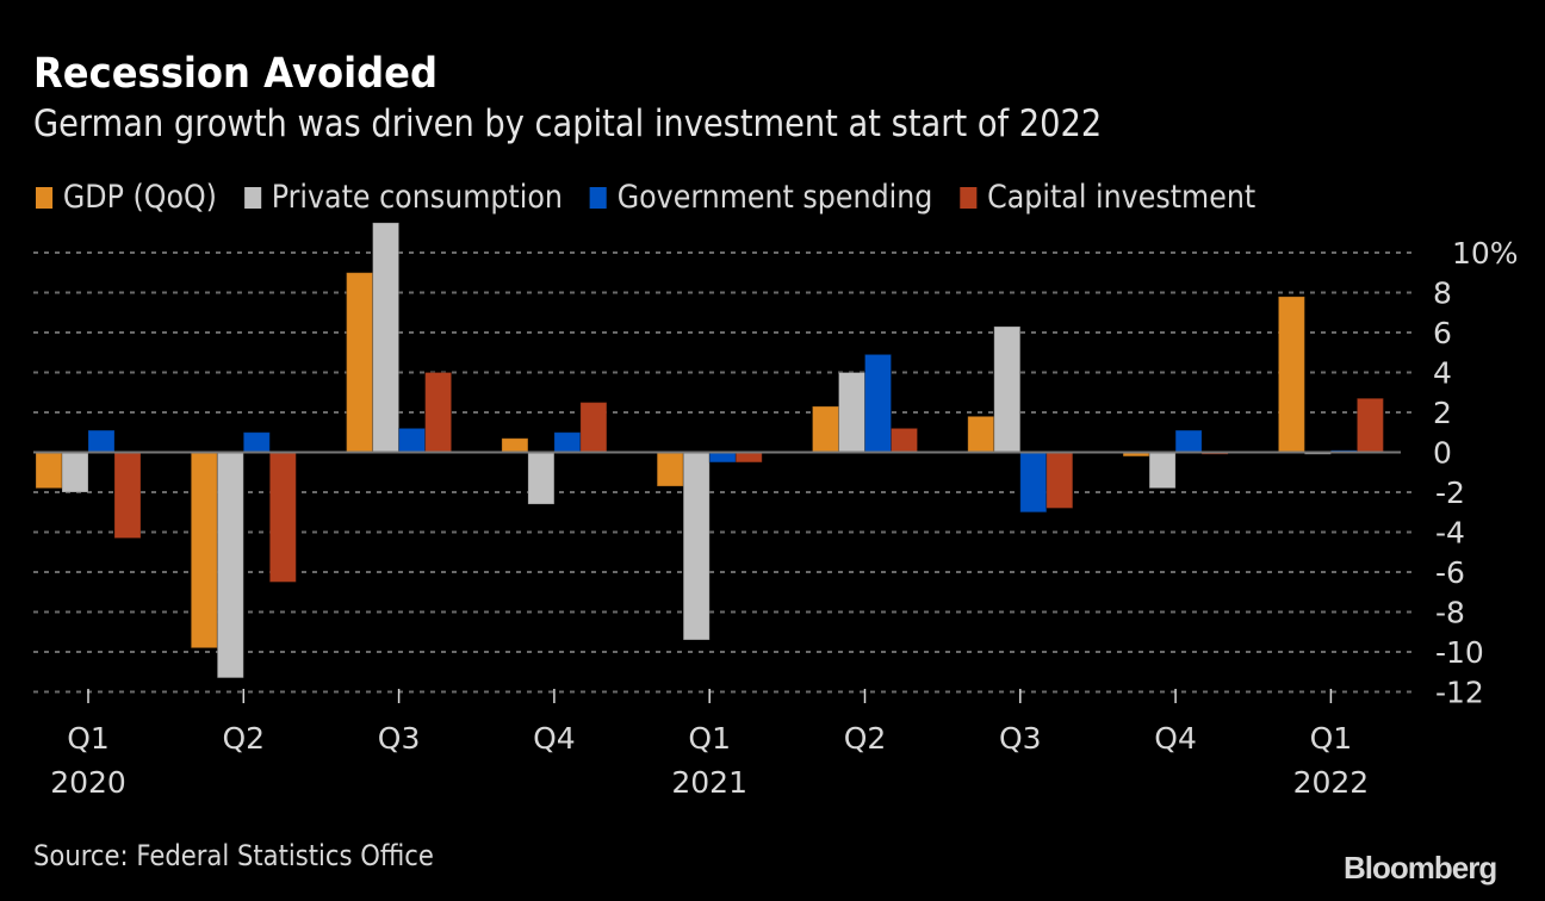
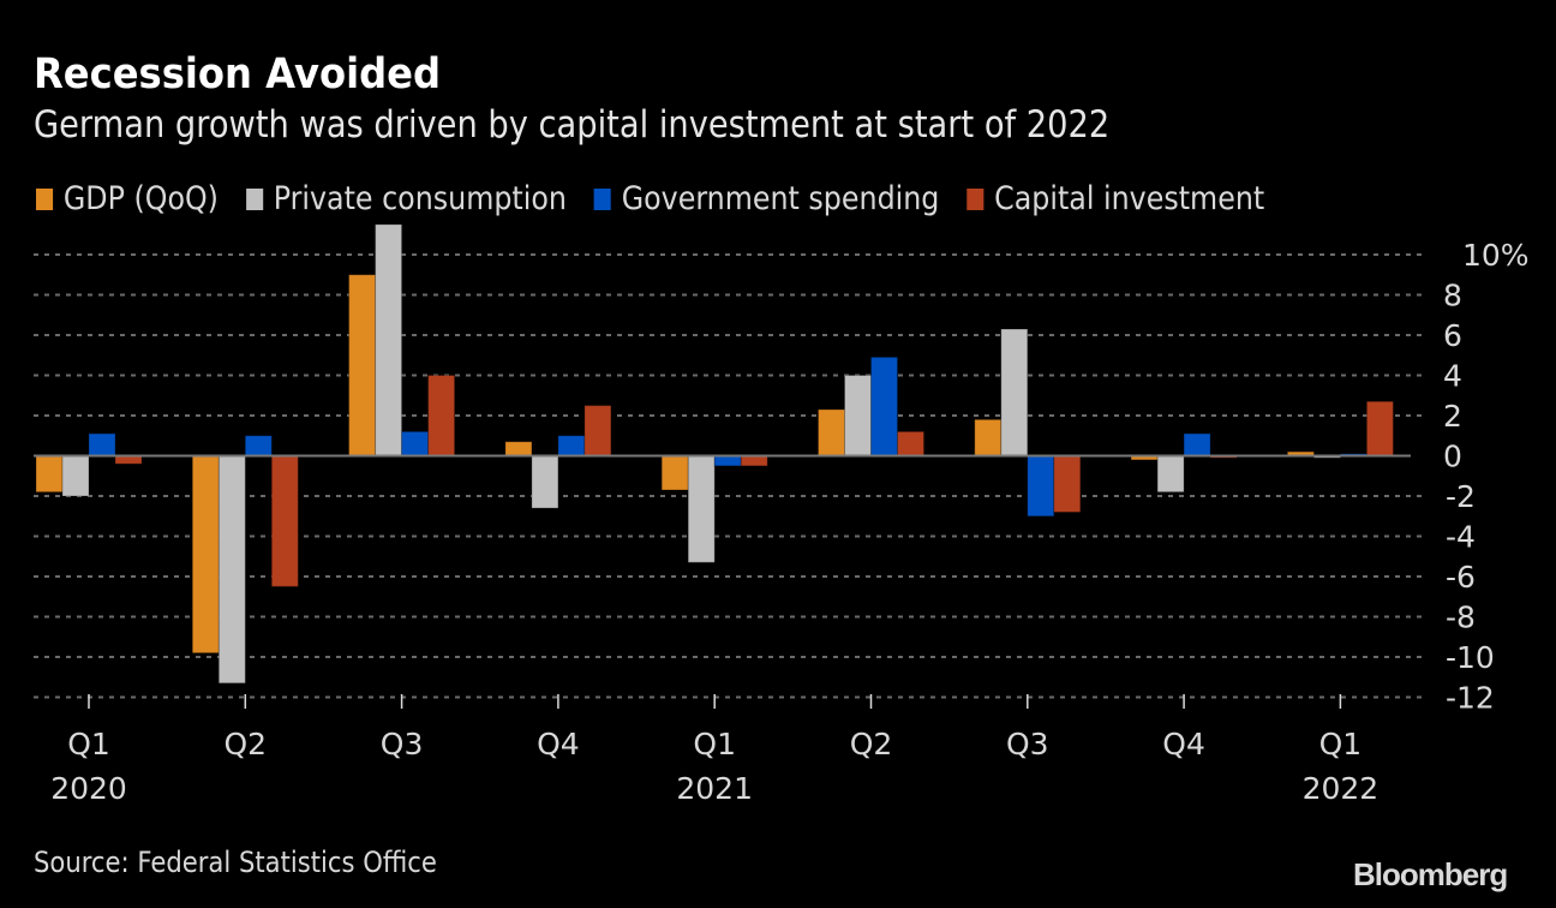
Capital investment/Q1 2020: -4.3 -> -0.4
Private consumption/Q1 2021: -9.4 -> -5.3
GDP (QoQ)/Q1 2022: 7.8 -> 0.2
